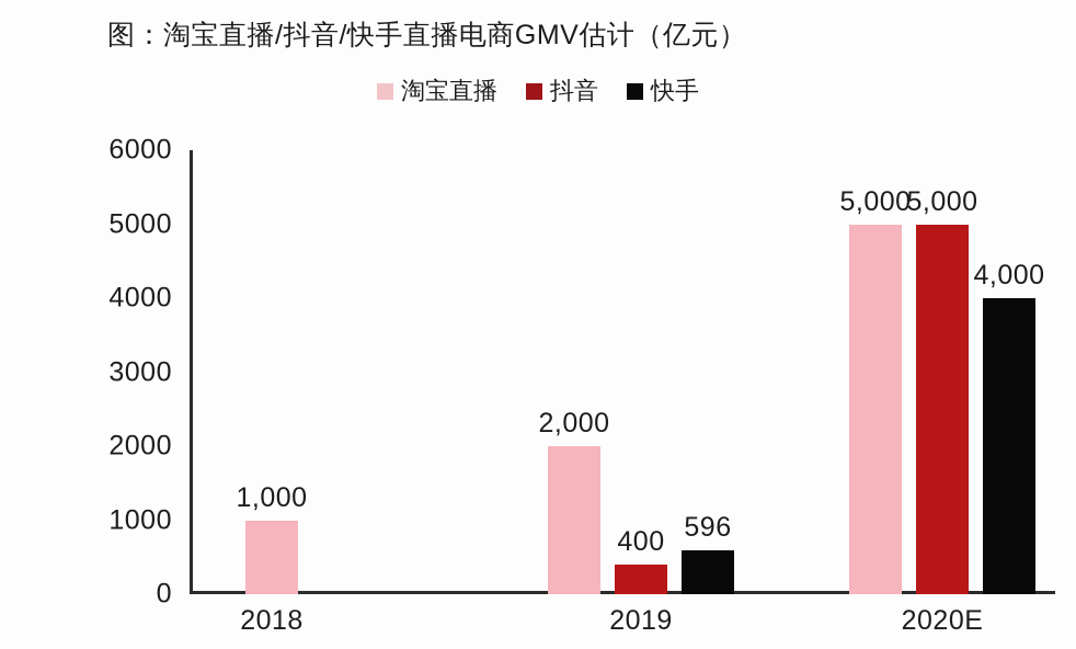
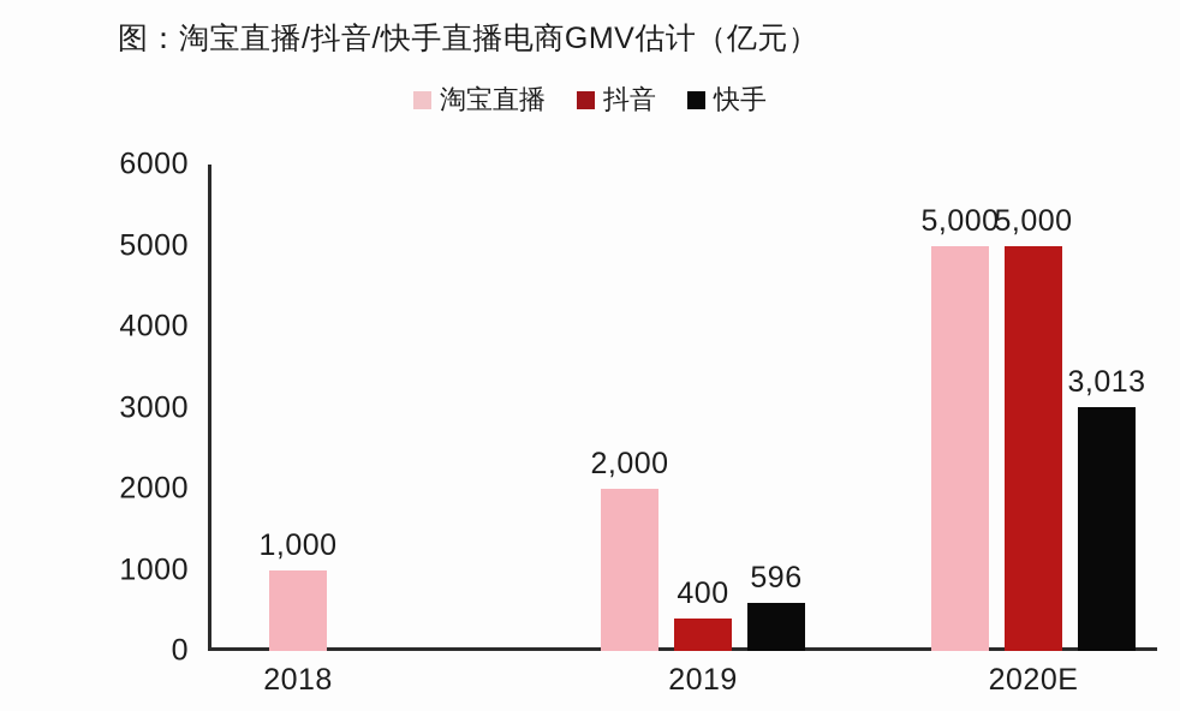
快手/2020E: 4,000 -> 3,013
